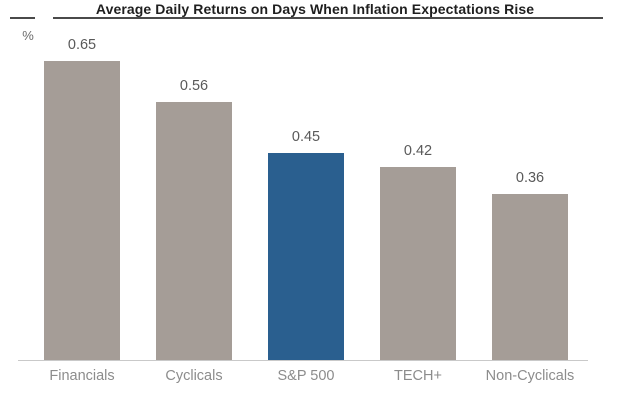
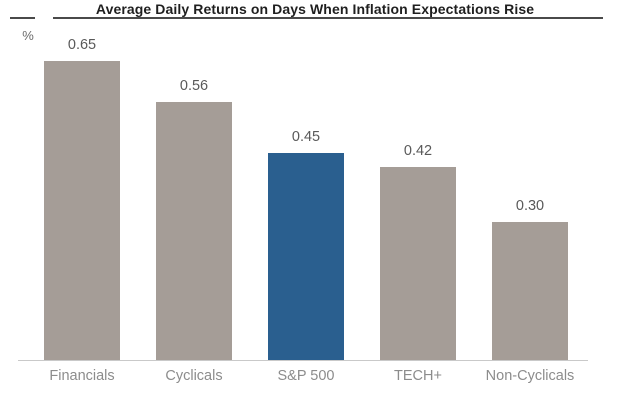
Non-Cyclicals: 0.36 -> 0.30
